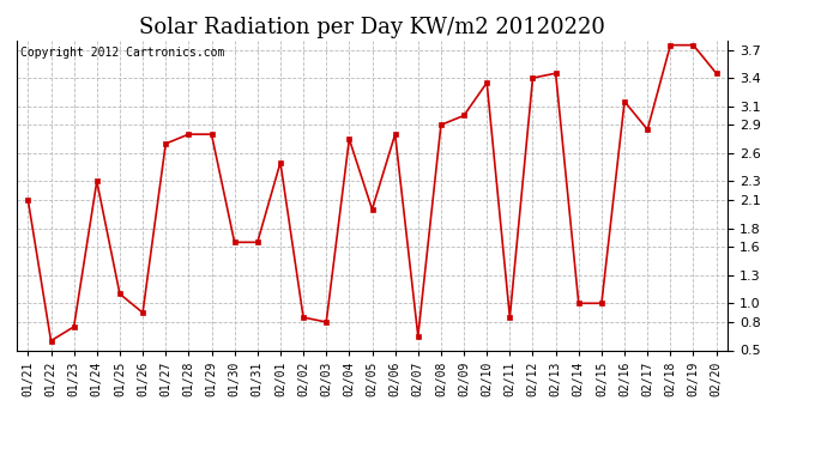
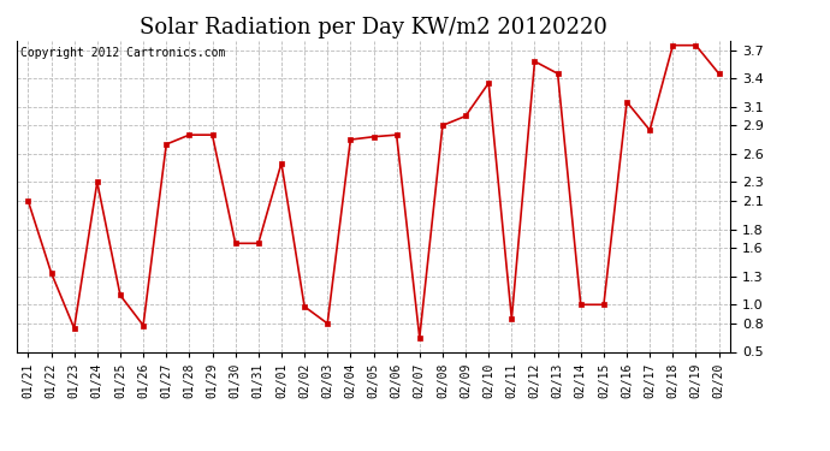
01/22: 0.60 -> 1.34
01/26: 0.90 -> 0.78
02/02: 0.85 -> 0.98
02/05: 2.00 -> 2.78
02/12: 3.40 -> 3.58
